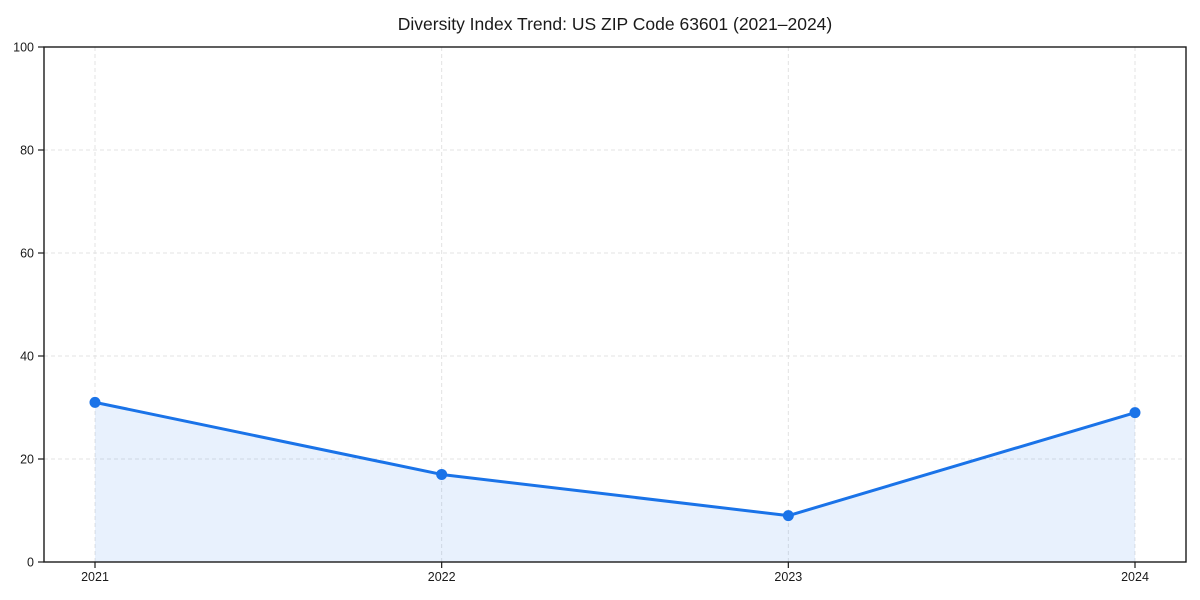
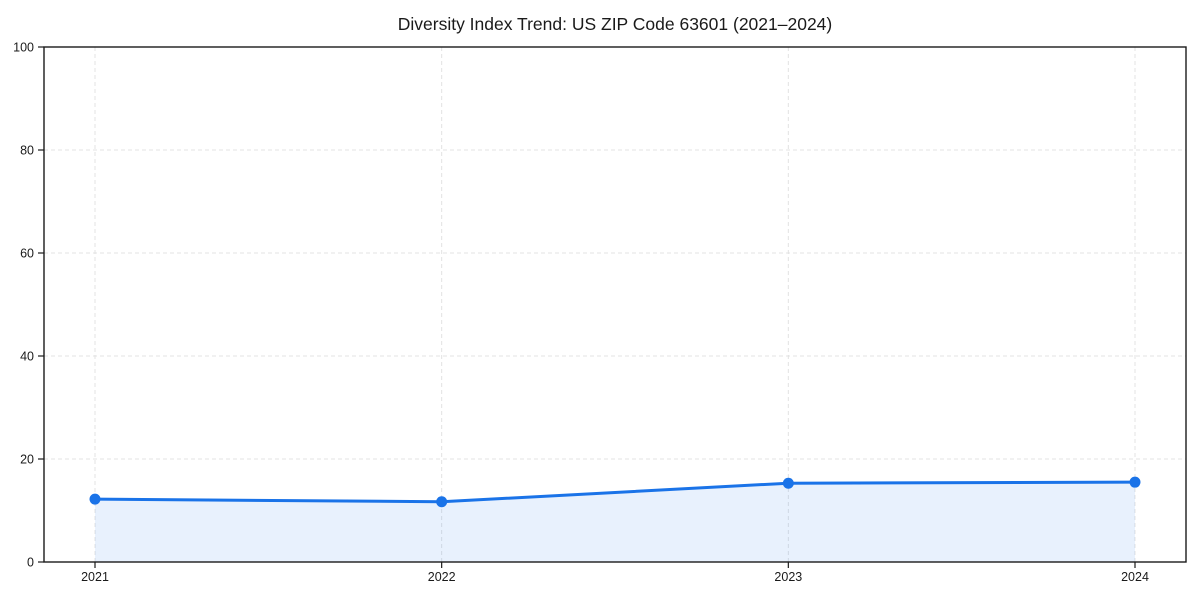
2021: 31 -> 12
2022: 17 -> 12
2023: 9 -> 15
2024: 29 -> 16
